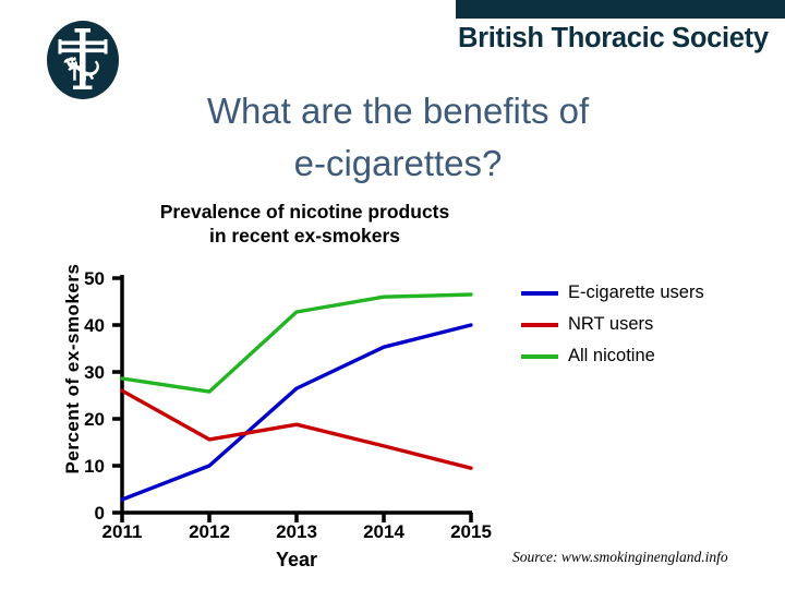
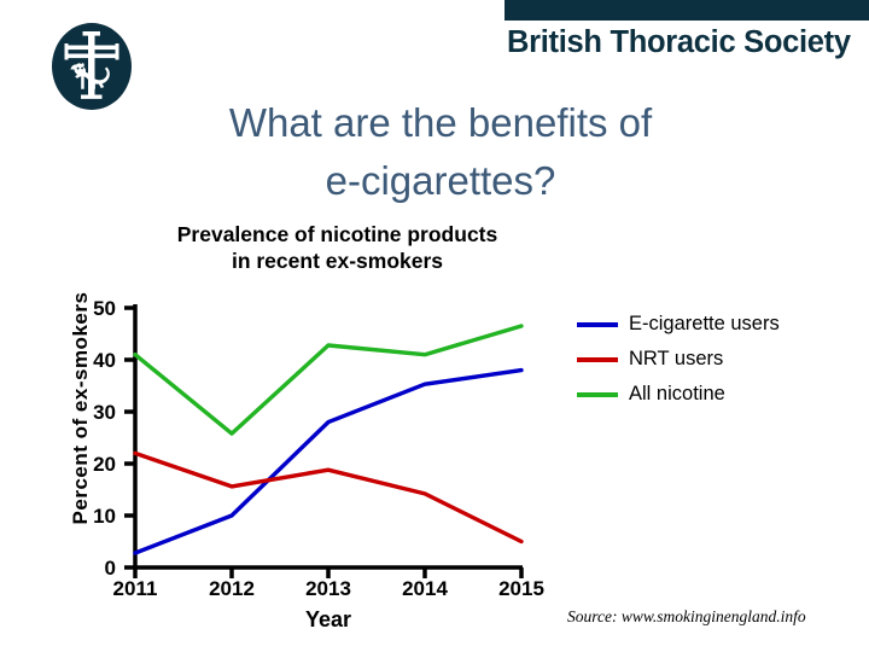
NRT users/2011: 26 -> 22
All nicotine/2011: 29 -> 41
E-cigarette users/2013: 26 -> 28
All nicotine/2014: 46 -> 41
E-cigarette users/2015: 40 -> 38
NRT users/2015: 10 -> 5
